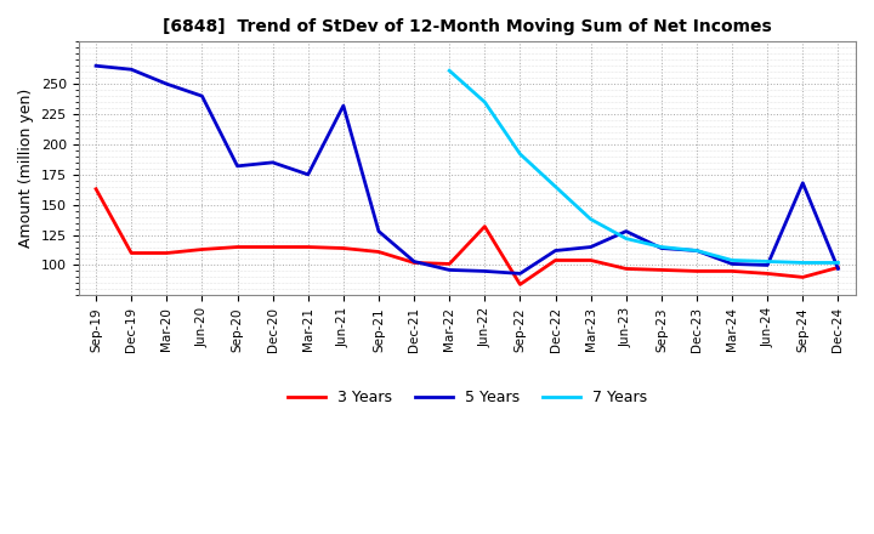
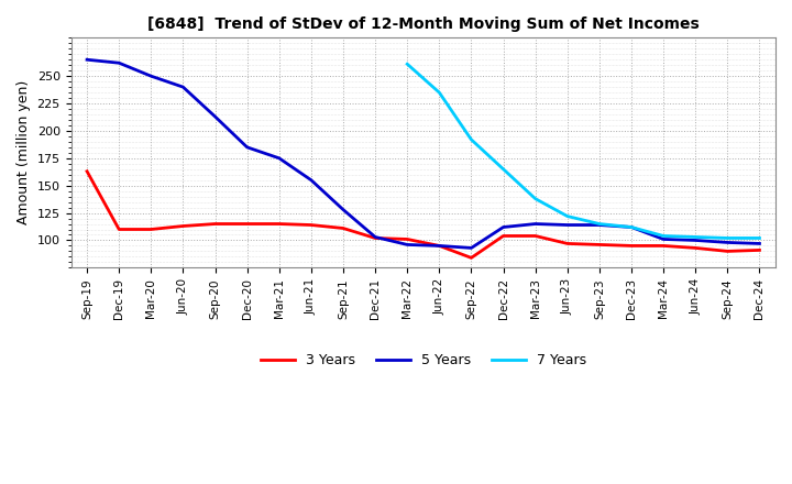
5 Years/Sep-20: 182 -> 213
5 Years/Jun-21: 232 -> 155
3 Years/Jun-22: 132 -> 95
5 Years/Jun-23: 128 -> 114
5 Years/Sep-24: 168 -> 98
3 Years/Dec-24: 98 -> 91
